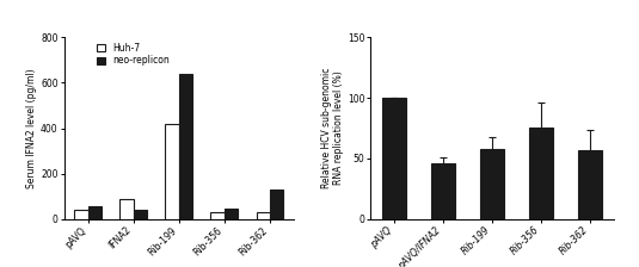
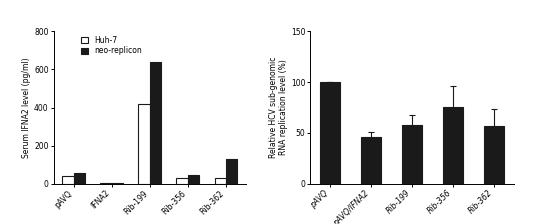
Huh-7/IFNA2: 90 -> 0
neo-replicon/IFNA2: 40 -> 0
